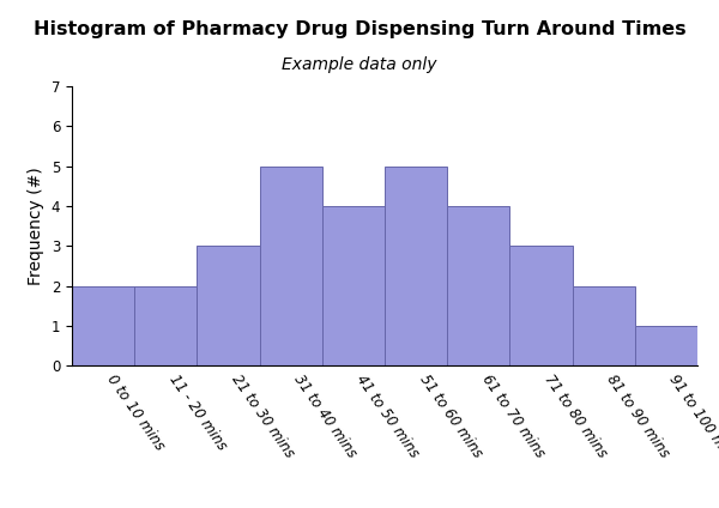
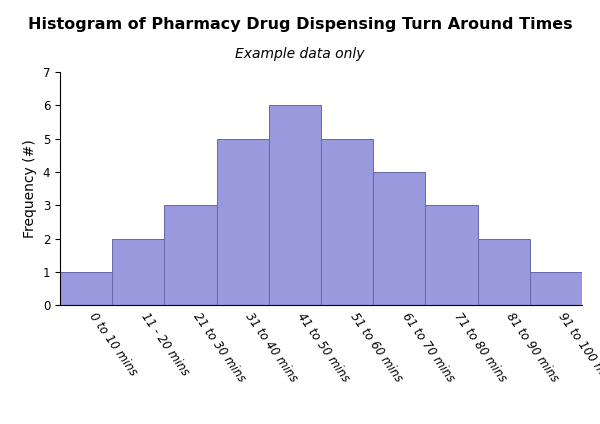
0 to 10 mins: 2 -> 1
41 to 50 mins: 4 -> 6
